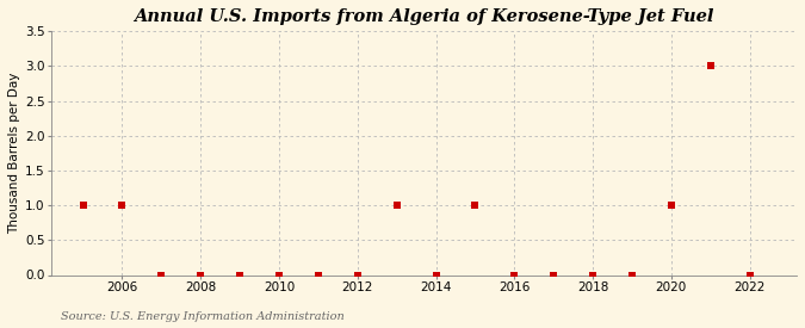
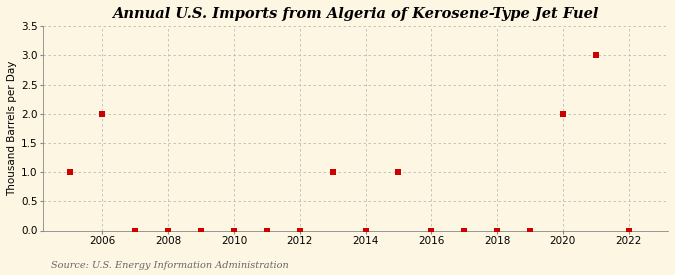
2006: 1 -> 2
2020: 1 -> 2
